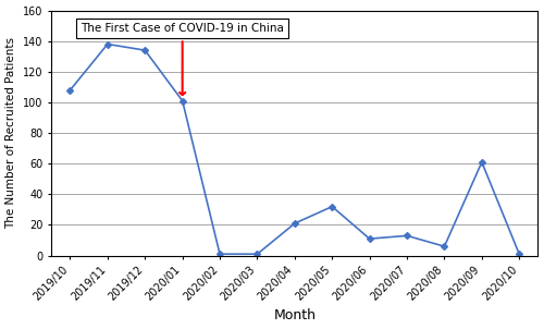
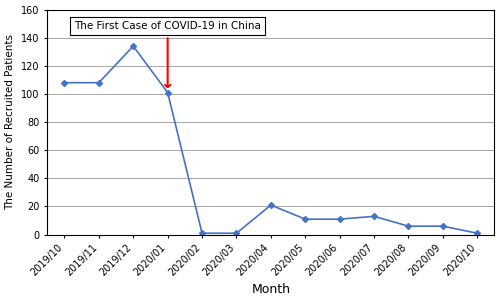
2019/11: 138 -> 108
2020/05: 32 -> 11
2020/09: 61 -> 6
